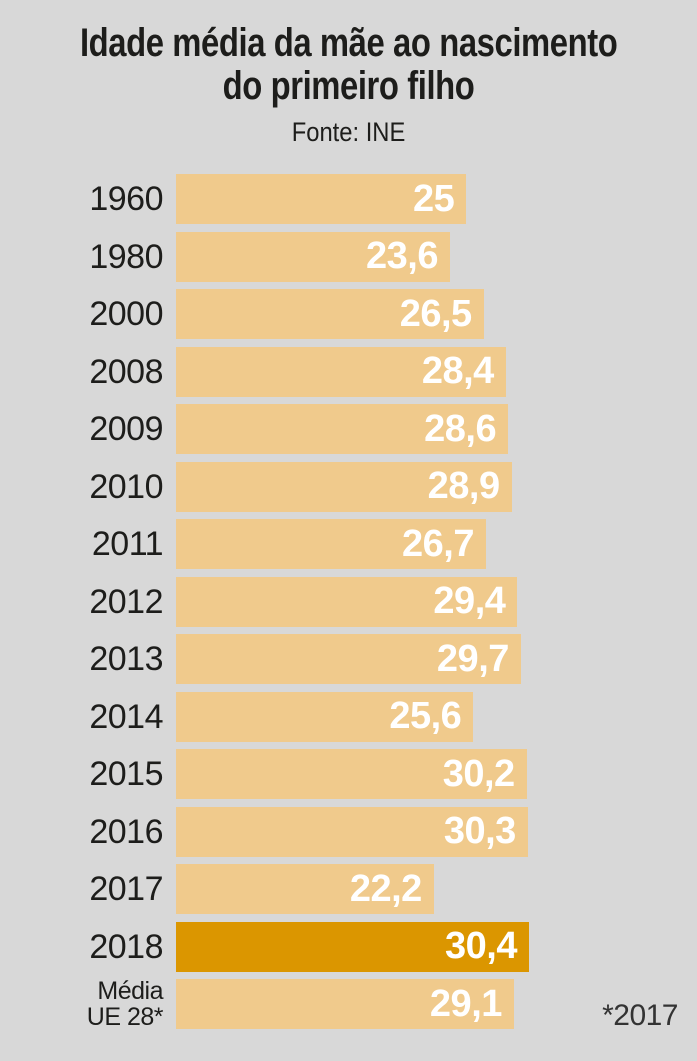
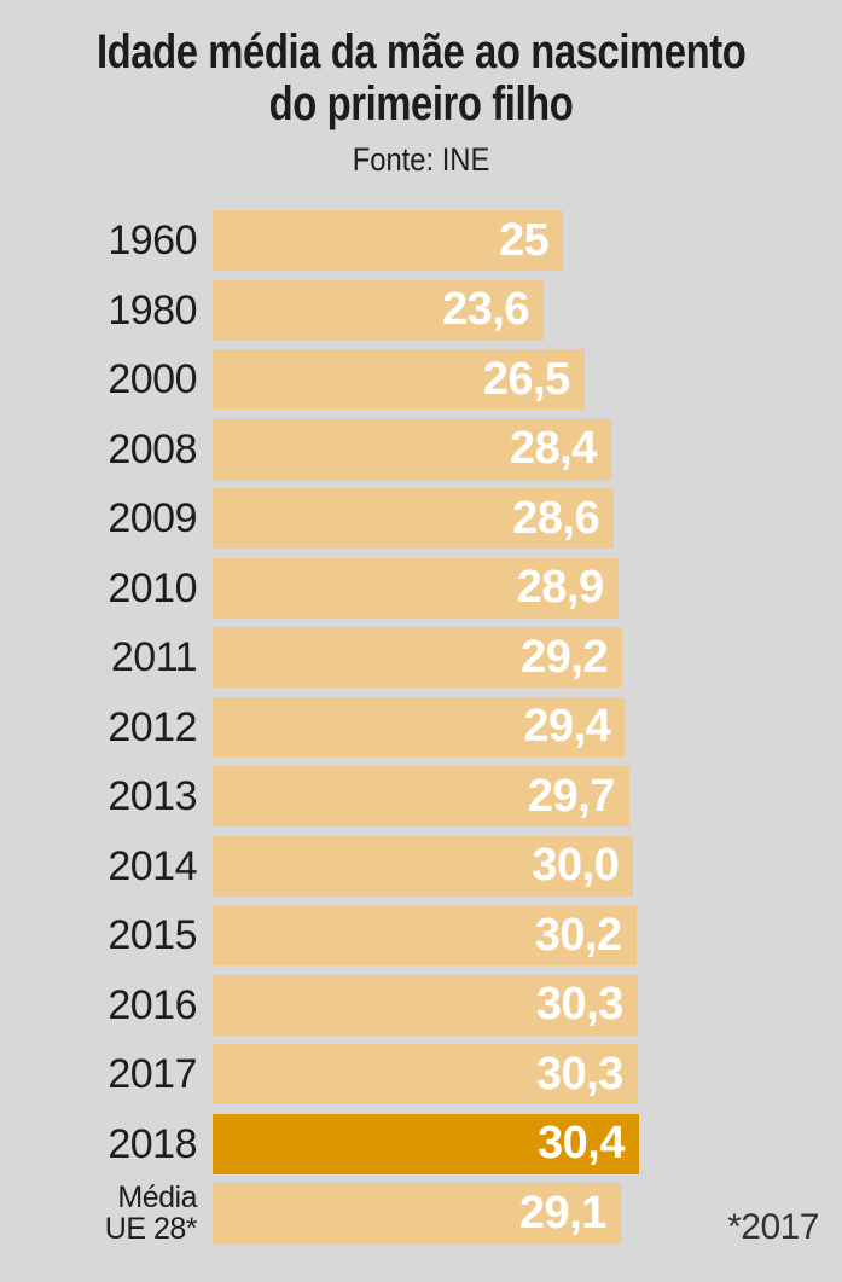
2011: 26,7 -> 29,2
2014: 25,6 -> 30,0
2017: 22,2 -> 30,3
